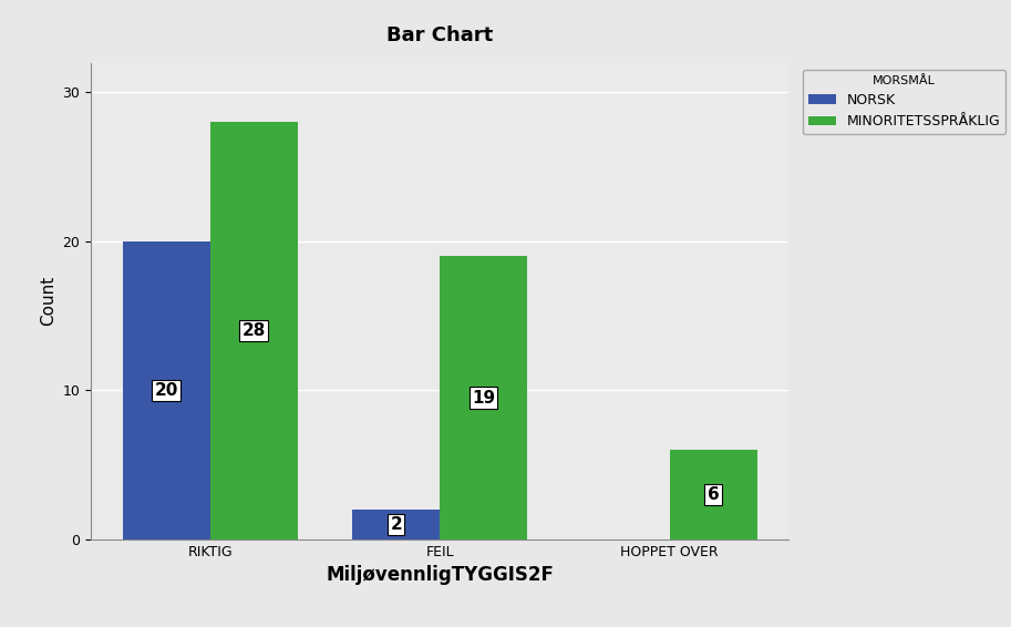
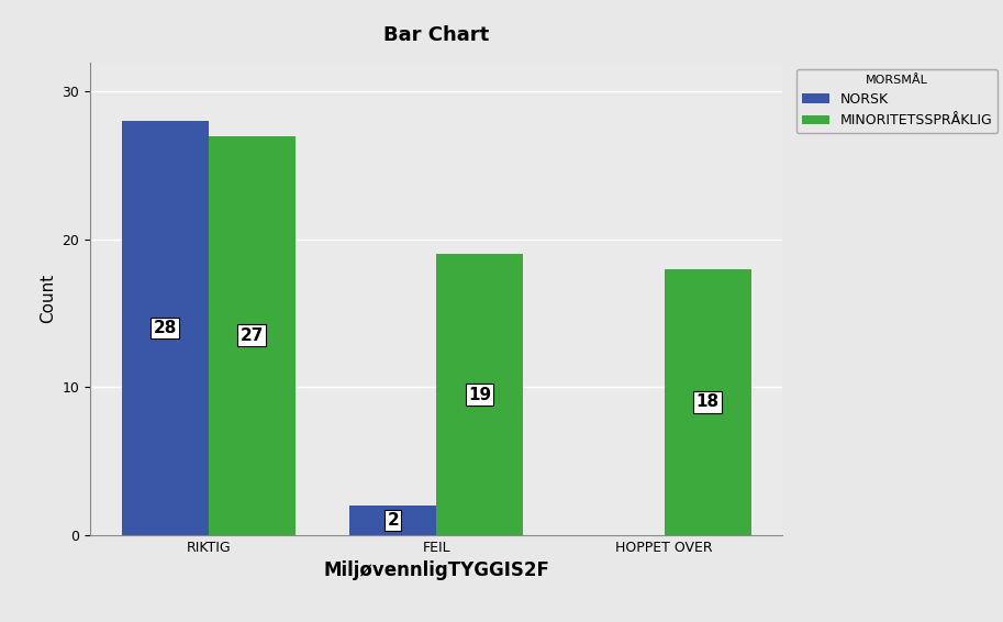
NORSK/RIKTIG: 20 -> 28
MINORITETSSPRÅKLIG/RIKTIG: 28 -> 27
MINORITETSSPRÅKLIG/HOPPET OVER: 6 -> 18
